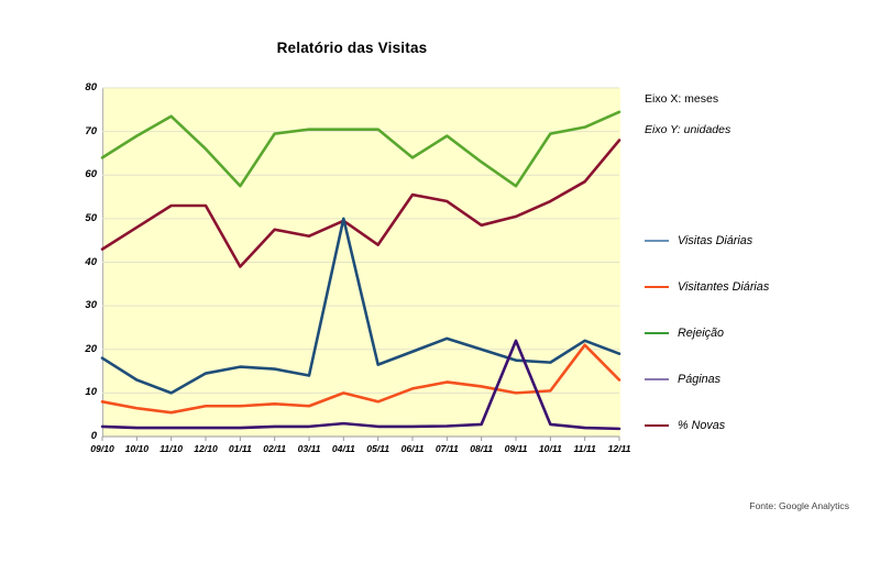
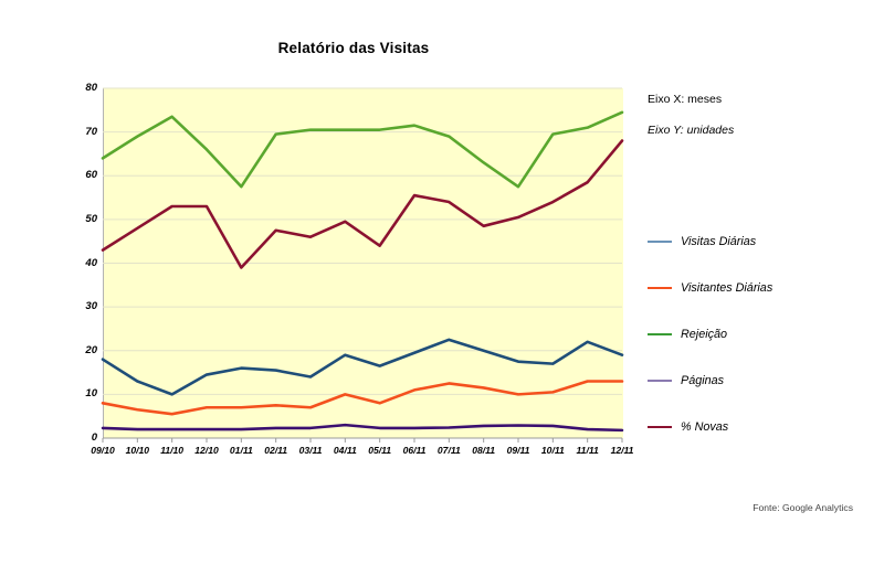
Visitas Diárias/04/11: 50 -> 19
Rejeição/06/11: 64 -> 72
Páginas/09/11: 22 -> 3
Visitantes Diárias/11/11: 21 -> 13
